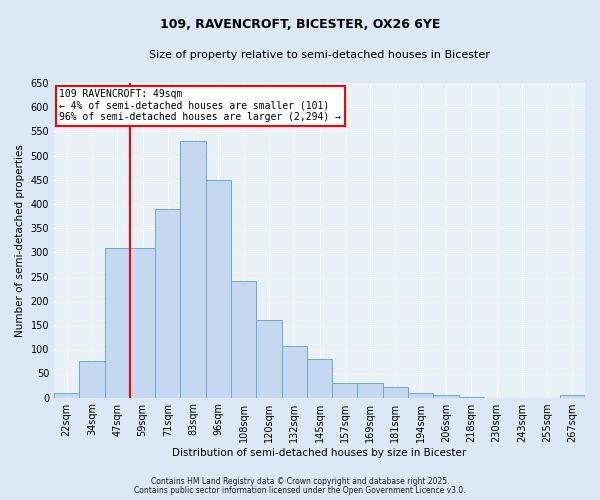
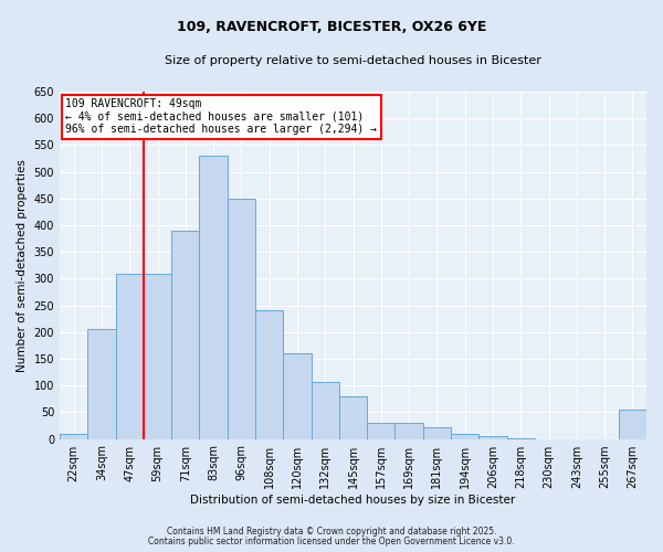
34sqm: 75 -> 205
267sqm: 5 -> 55
